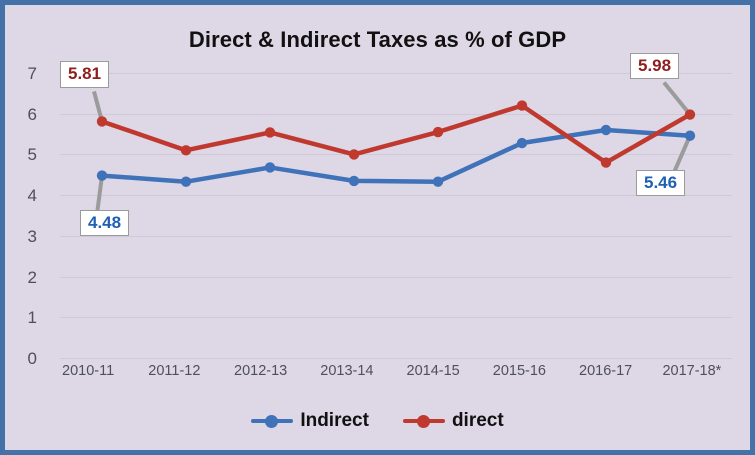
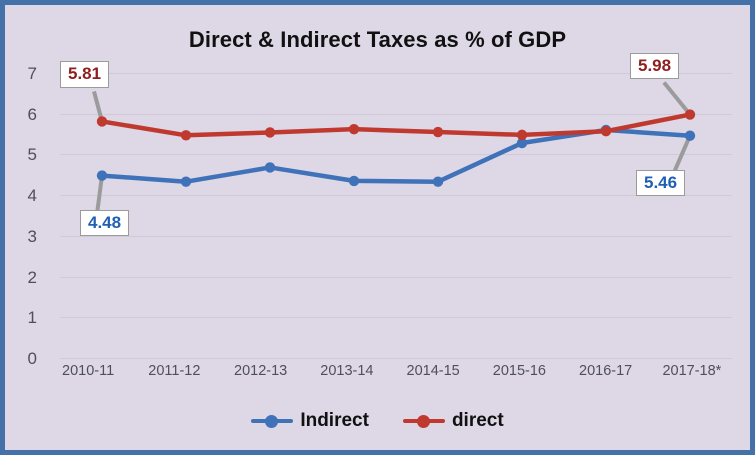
direct/2011-12: 5.1 -> 5.5
direct/2013-14: 5.0 -> 5.6
direct/2015-16: 6.2 -> 5.5
direct/2016-17: 4.8 -> 5.6
